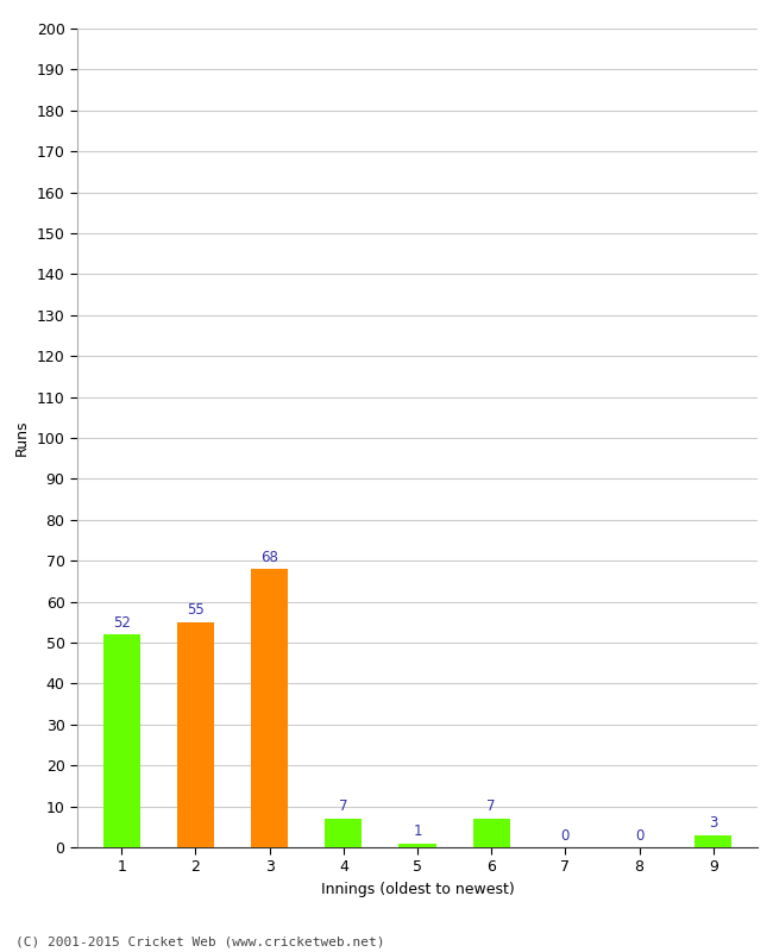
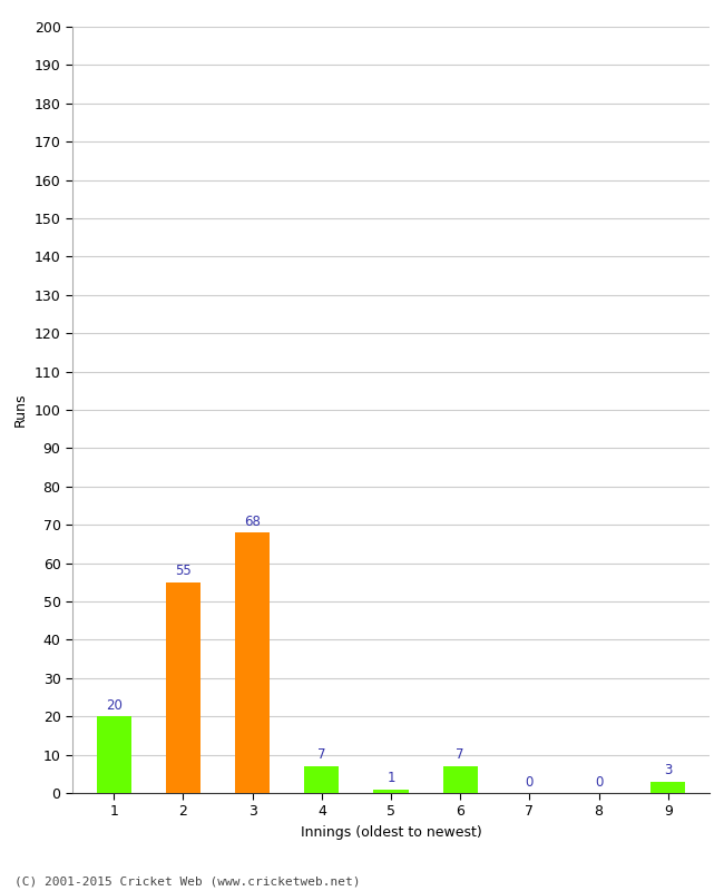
1: 52 -> 20
